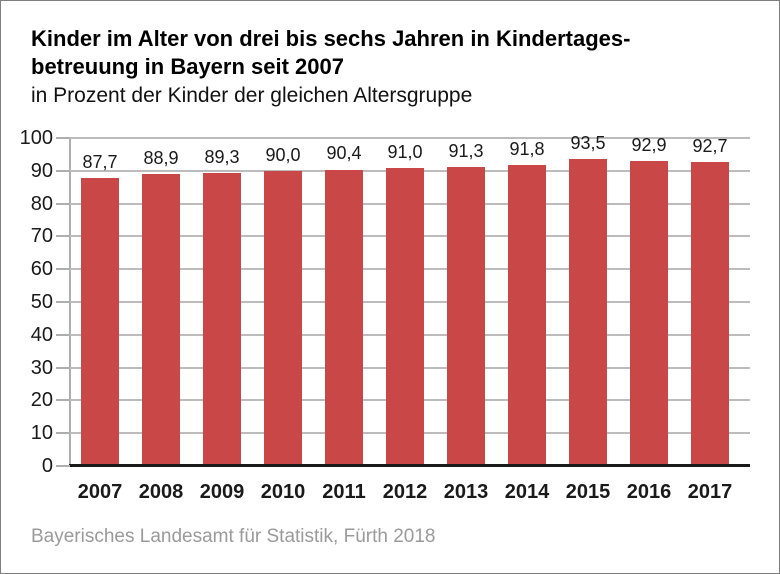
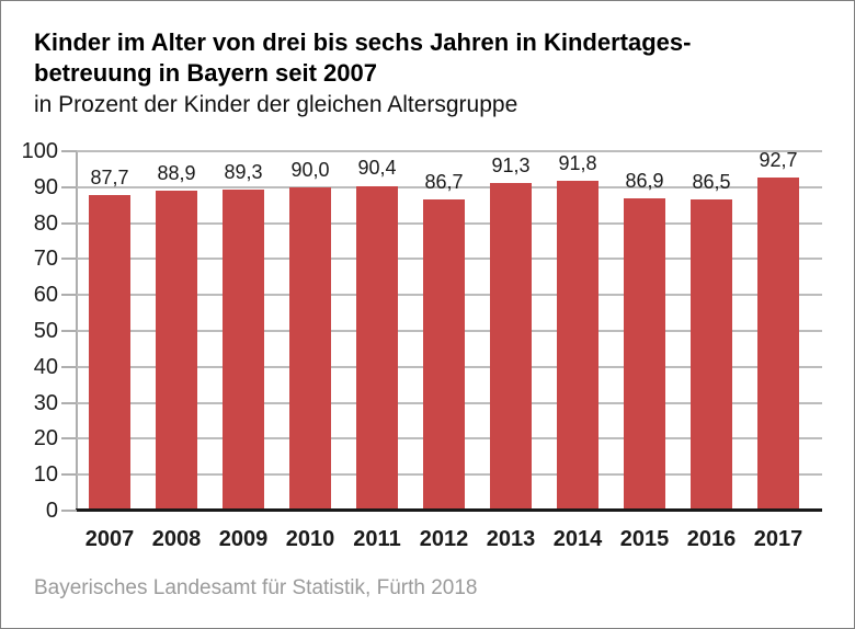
2012: 91,0 -> 86,7
2015: 93,5 -> 86,9
2016: 92,9 -> 86,5
